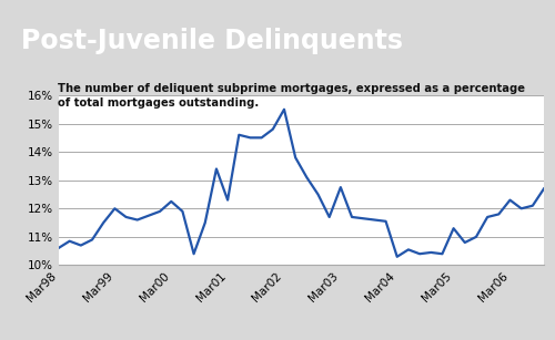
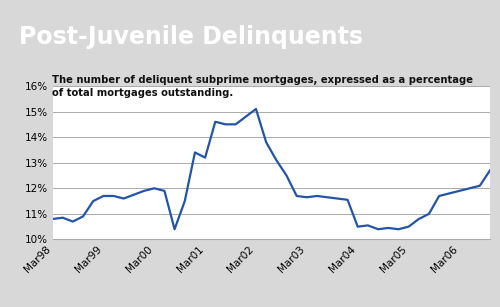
Mar98: 10.60% -> 10.80%
Mar99: 12.00% -> 11.70%
Mar00: 12.25% -> 12.00%
Mar01: 12.30% -> 13.20%
Mar02: 15.50% -> 15.10%
Mar03: 12.75% -> 11.65%
Mar04: 10.30% -> 10.50%
Mar05: 11.30% -> 10.50%
Mar06: 12.30% -> 11.90%
